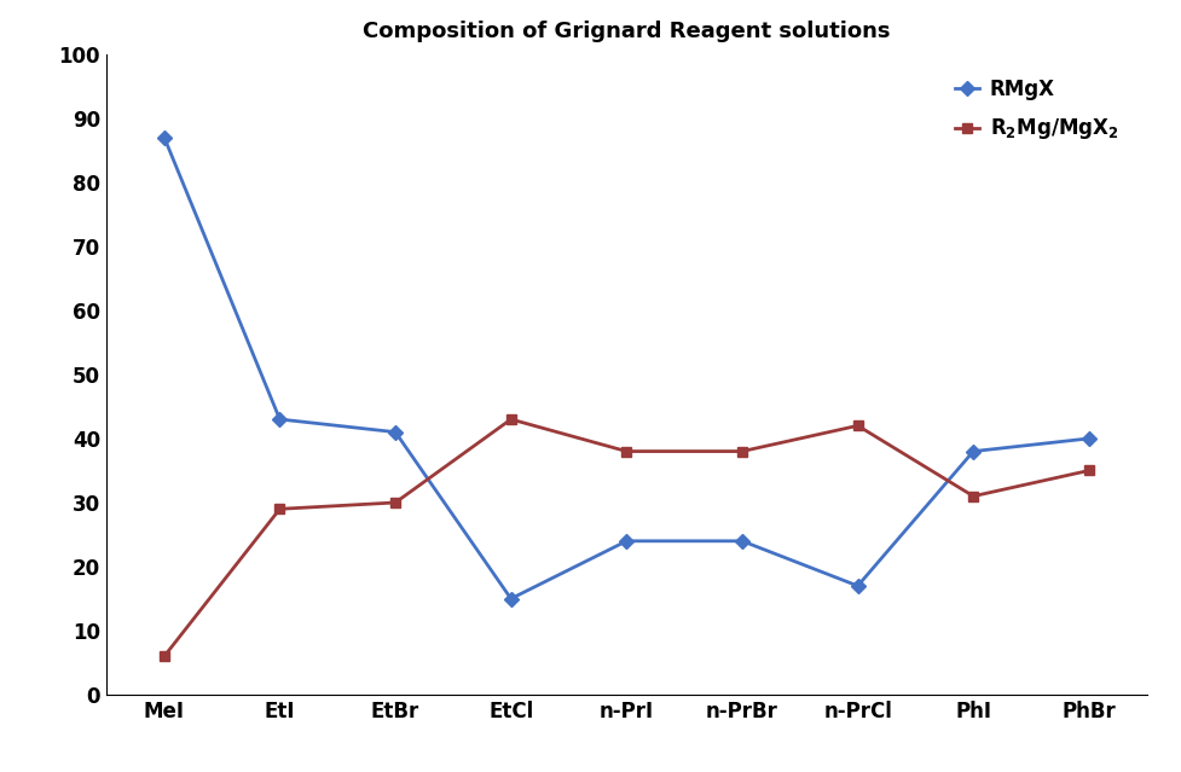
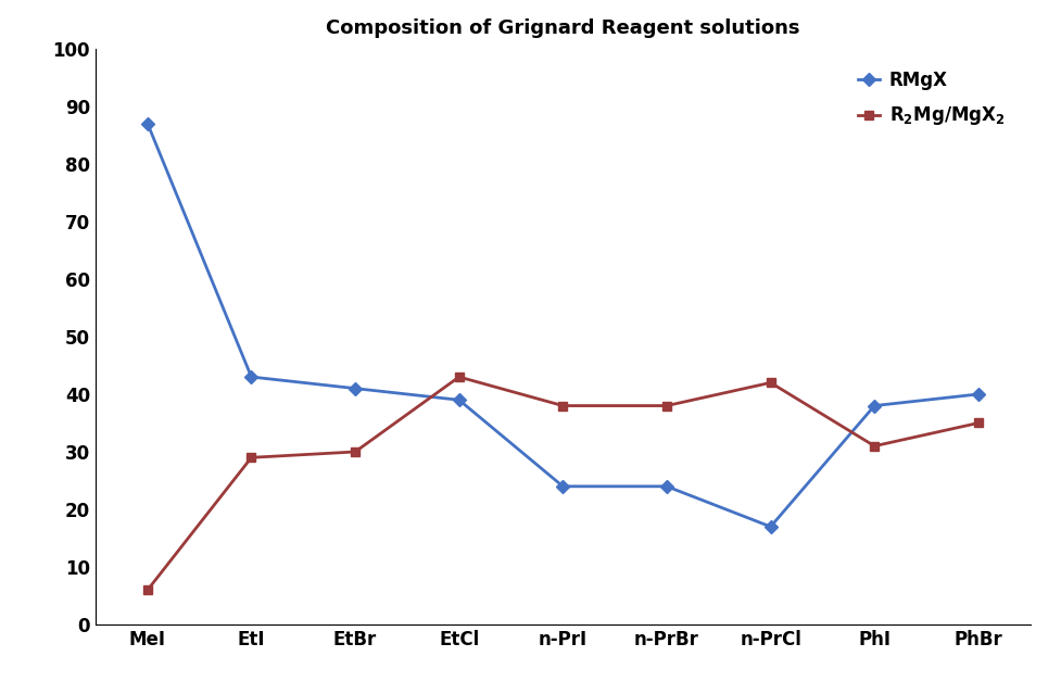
RMgX/EtCl: 15 -> 39
